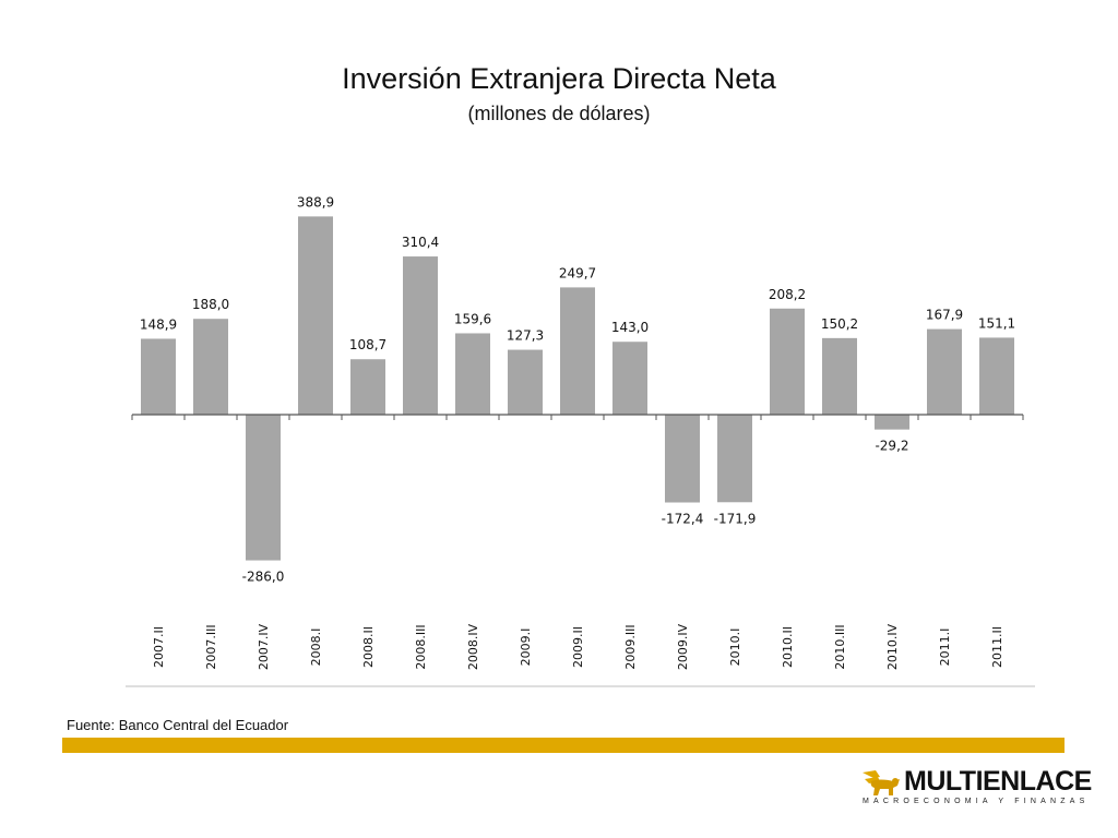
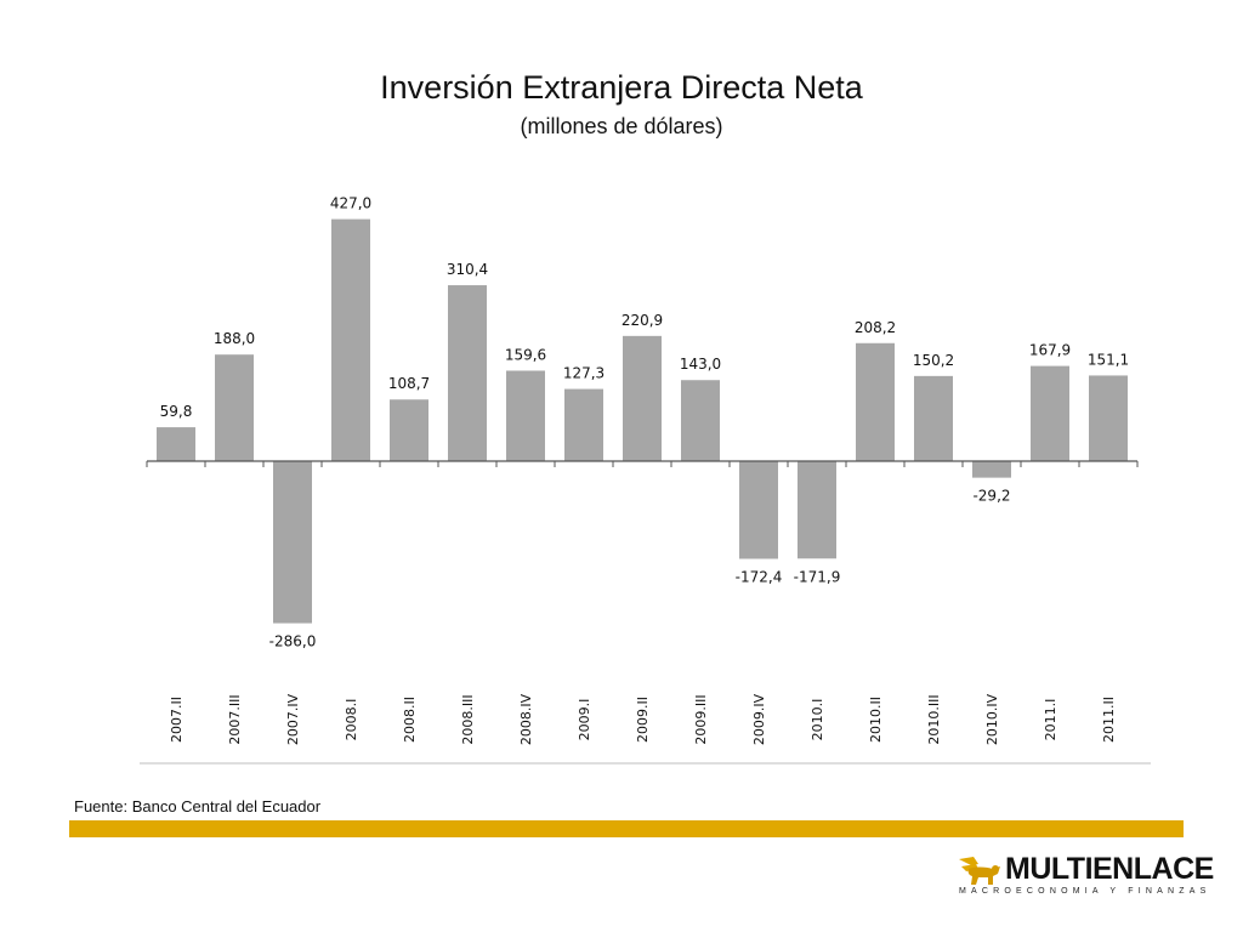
2007.II: 148,9 -> 59,8
2008.I: 388,9 -> 427,0
2009.II: 249,7 -> 220,9
